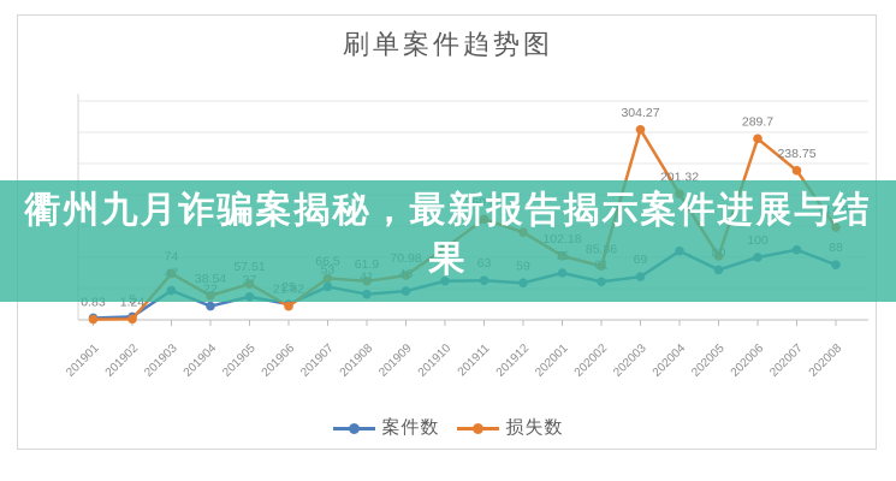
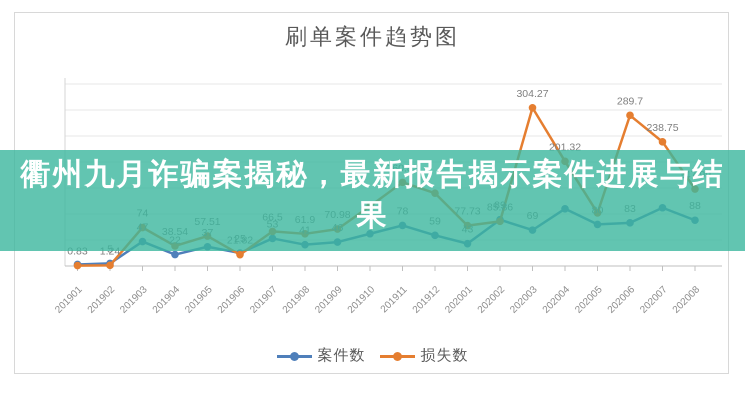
案件数/201911: 63 -> 78
案件数/202001: 75 -> 43
损失数/202001: 102.18 -> 77.73
案件数/202002: 61 -> 89
案件数/202006: 100 -> 83
